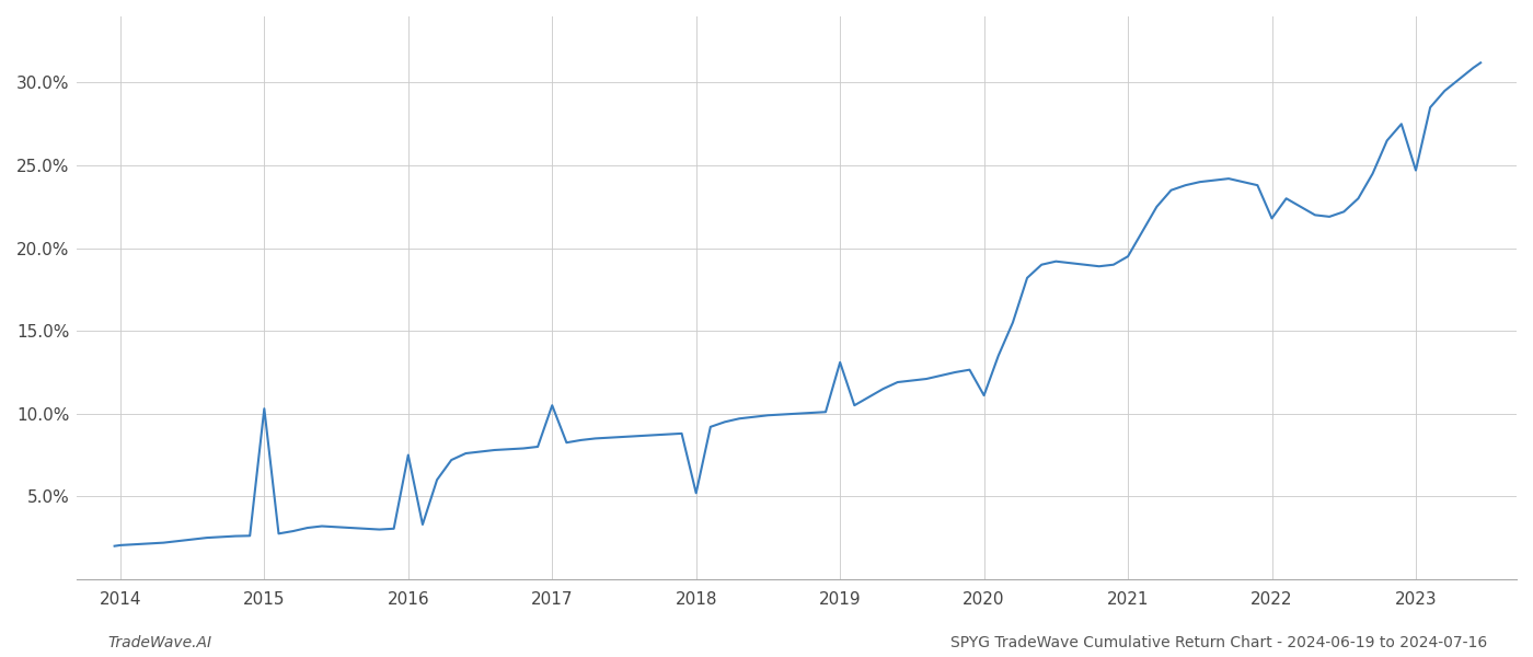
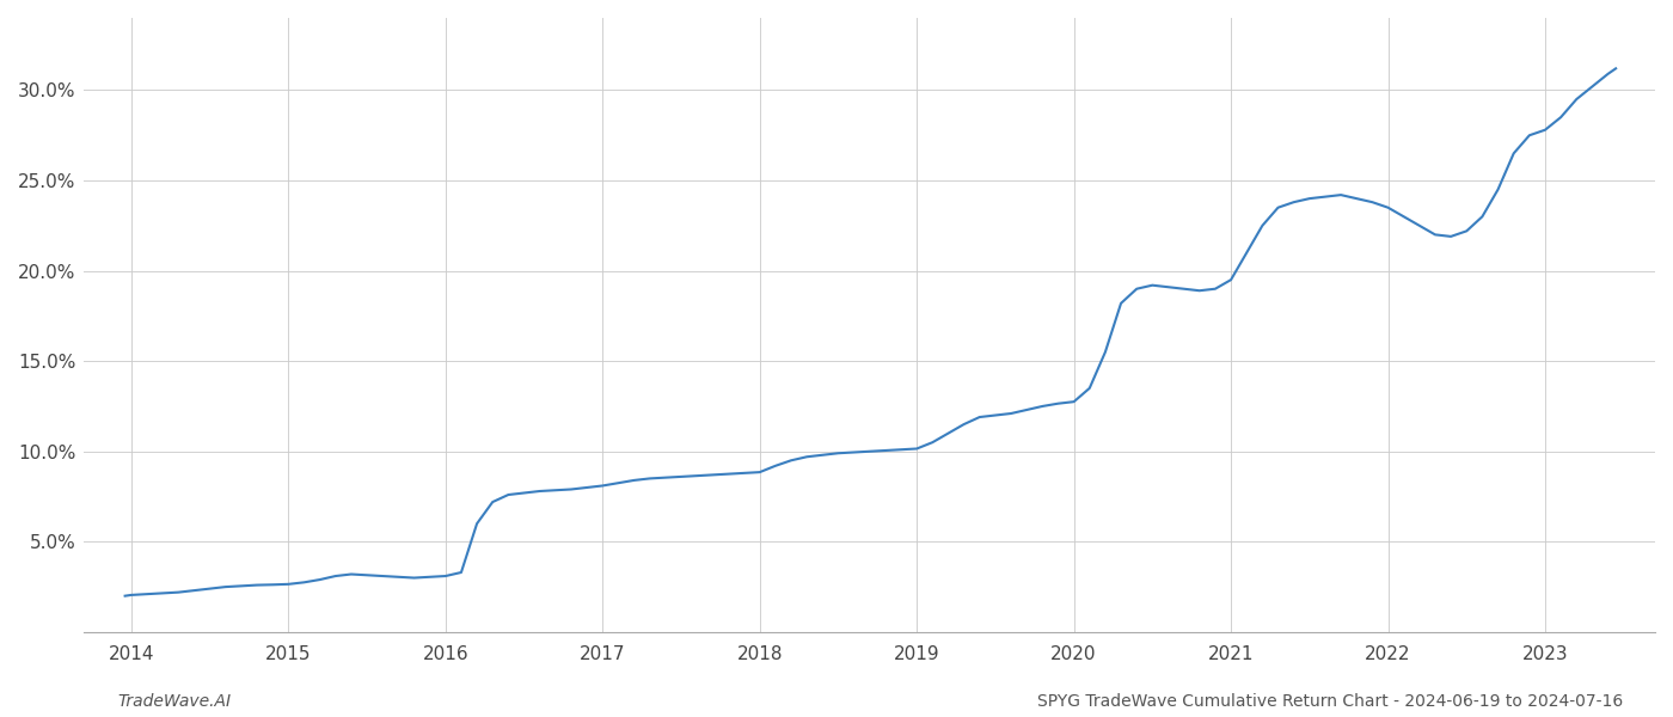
2015: 10.3% -> 2.6%
2016: 7.5% -> 3.1%
2017: 10.5% -> 8.1%
2018: 5.2% -> 8.8%
2019: 13.1% -> 10.2%
2020: 11.1% -> 12.8%
2022: 21.8% -> 23.5%
2023: 24.7% -> 27.8%
